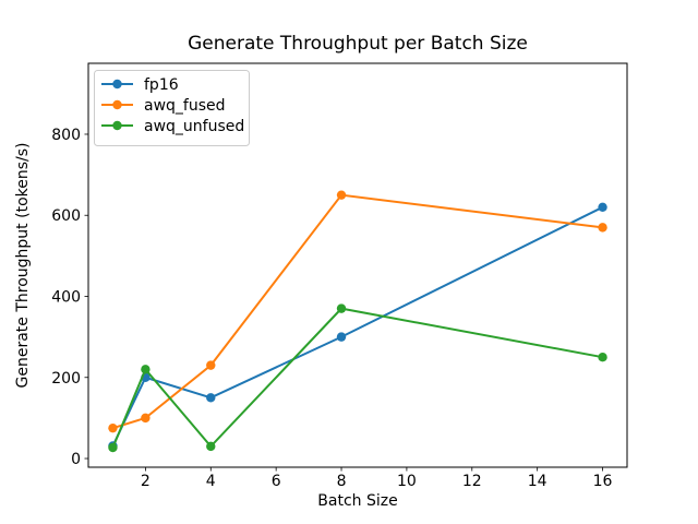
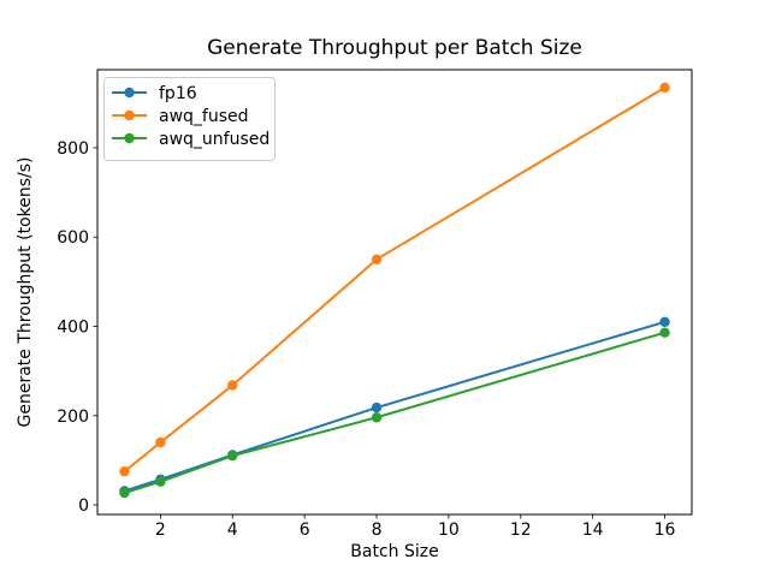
fp16/2: 200 -> 60
awq_fused/2: 100 -> 140
awq_unfused/2: 220 -> 50
fp16/4: 150 -> 110
awq_fused/4: 230 -> 270
awq_unfused/4: 30 -> 110
fp16/8: 300 -> 220
awq_fused/8: 650 -> 550
awq_unfused/8: 370 -> 200
fp16/16: 620 -> 410
awq_fused/16: 570 -> 940
awq_unfused/16: 250 -> 390
